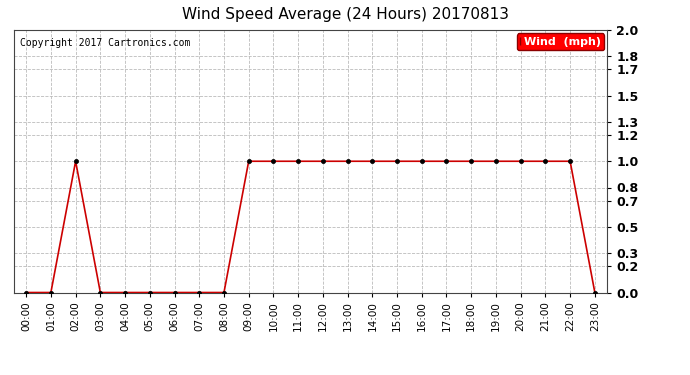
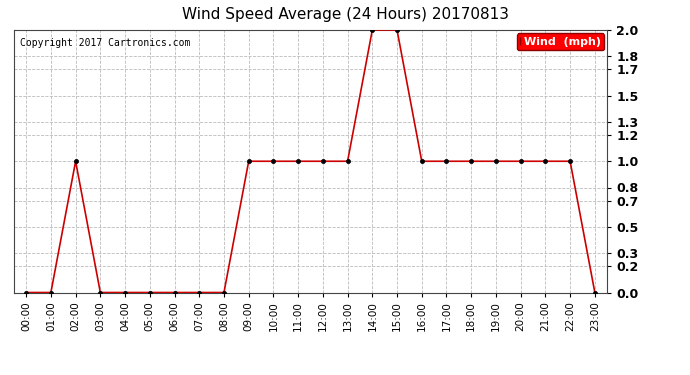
14:00: 1 -> 2
15:00: 1 -> 2
